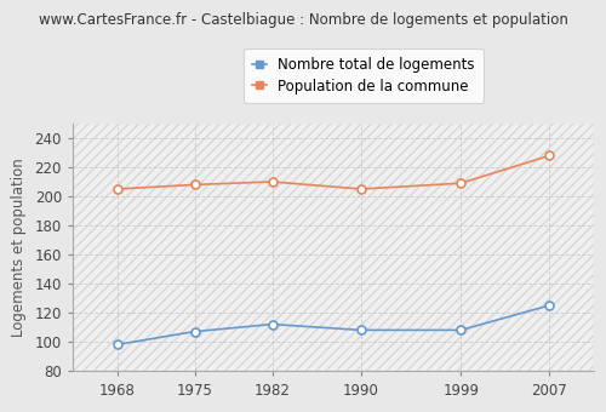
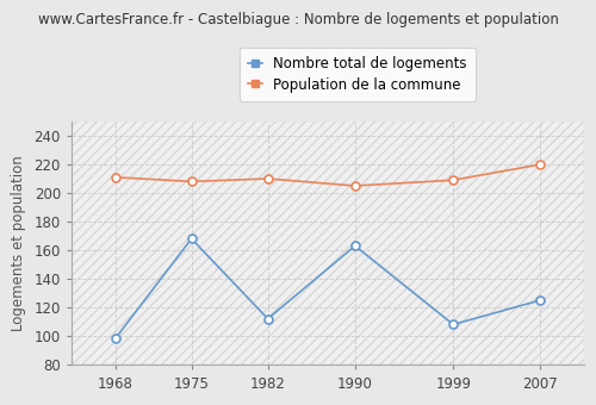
Population de la commune/1968: 205 -> 211
Nombre total de logements/1975: 107 -> 168
Nombre total de logements/1990: 108 -> 163
Population de la commune/2007: 228 -> 220
